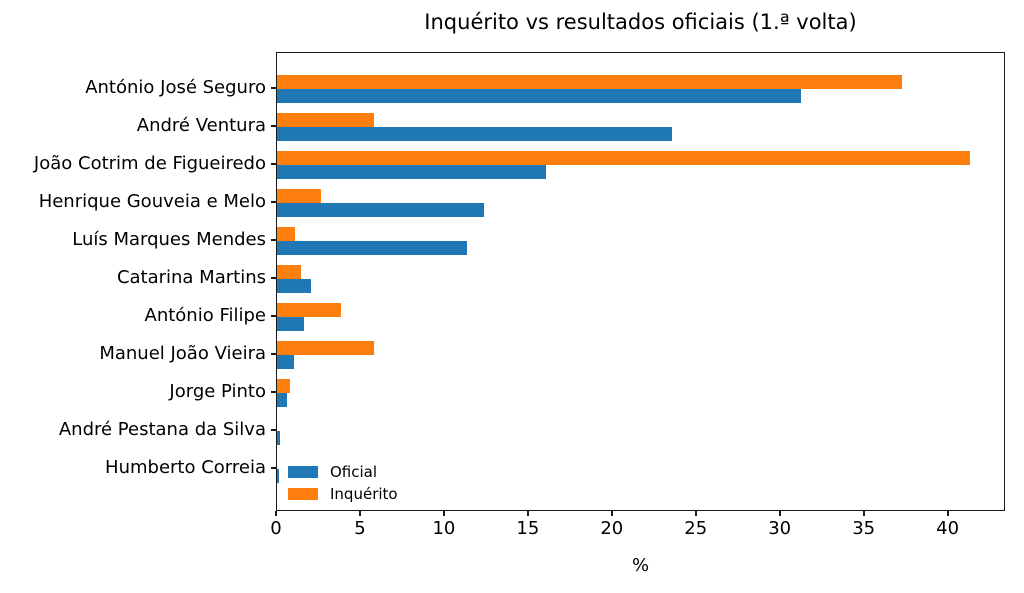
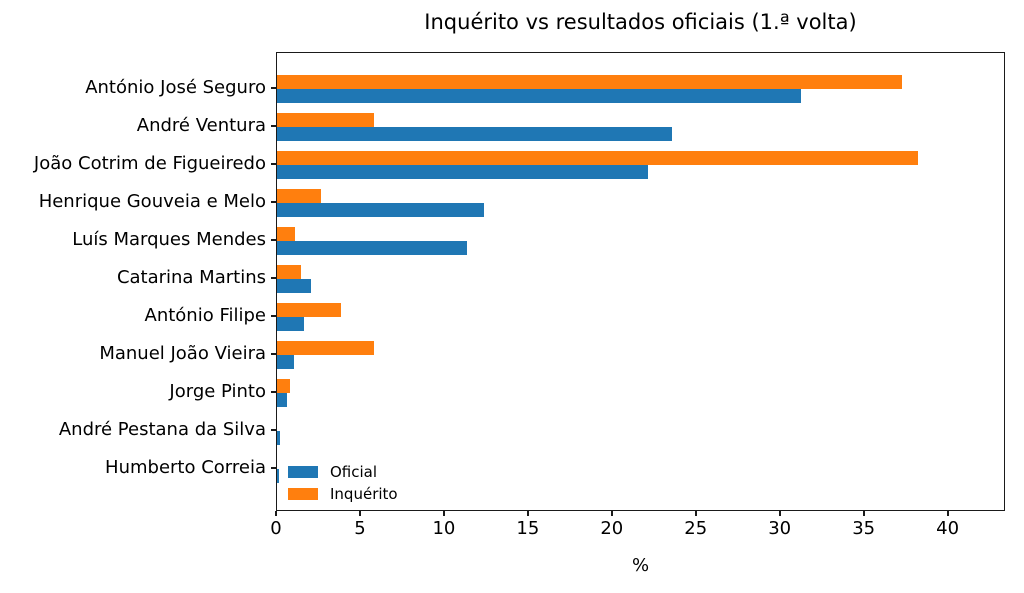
Oficial/João Cotrim de Figueiredo: 16.0 -> 22.1
Inquérito/João Cotrim de Figueiredo: 41.3 -> 38.2
